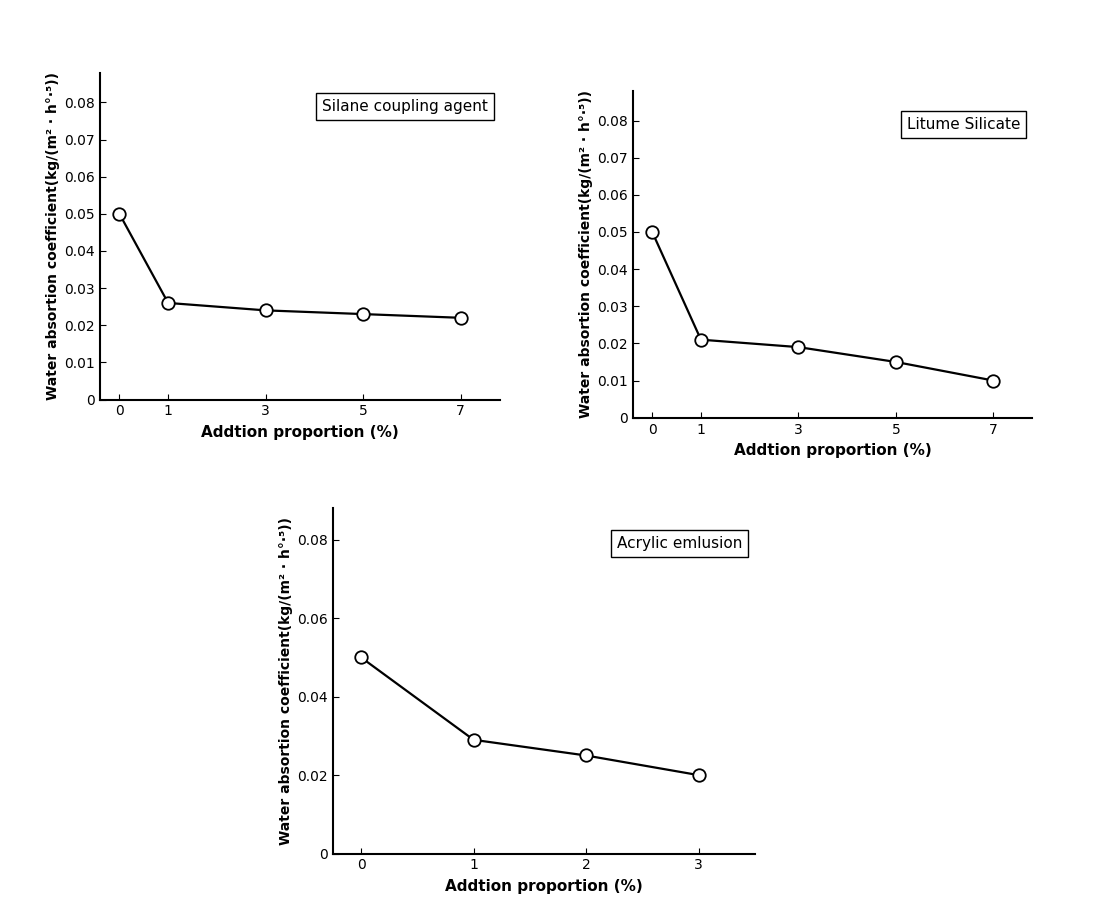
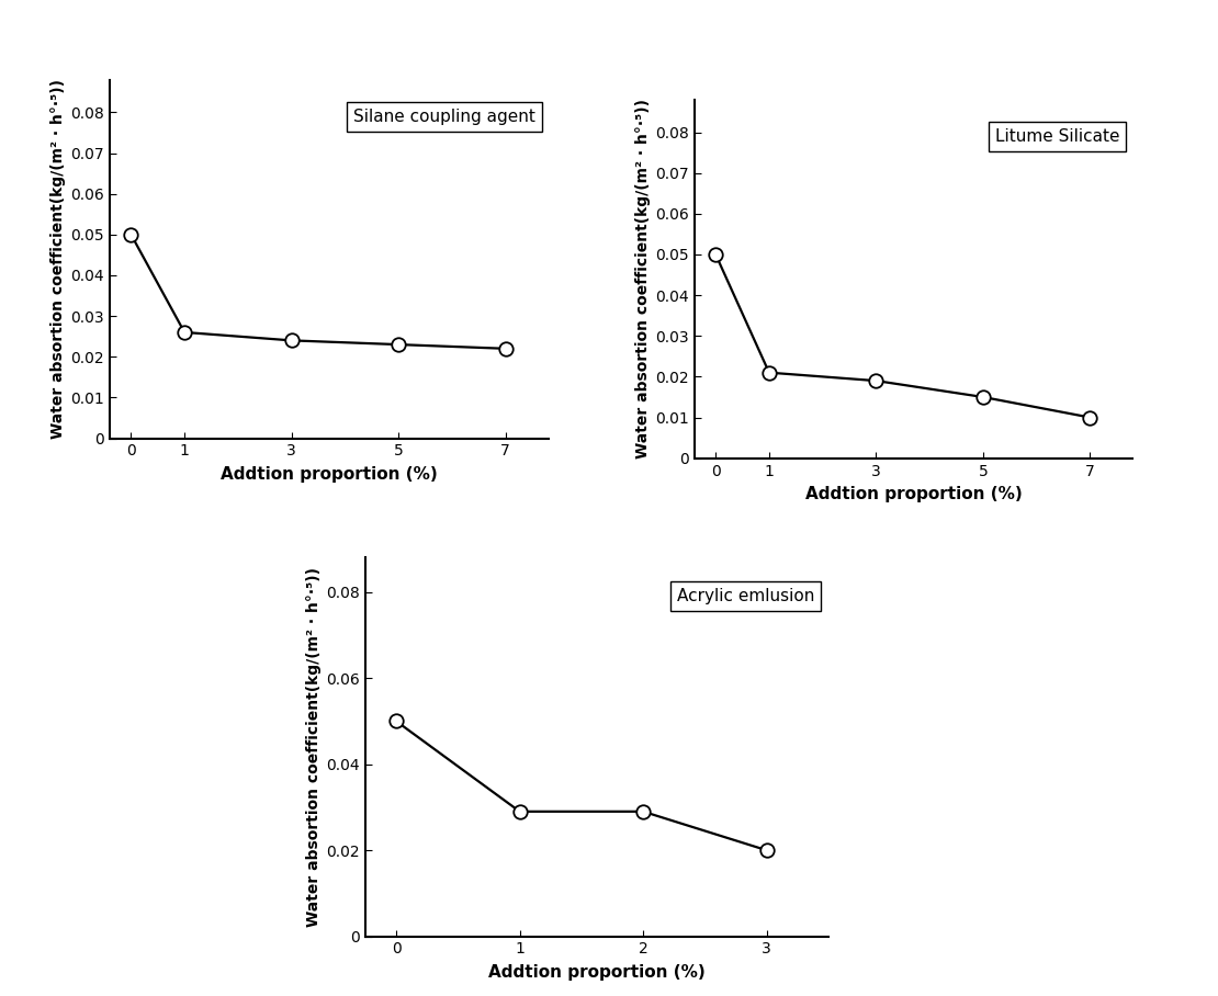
2: 0.025 -> 0.029
